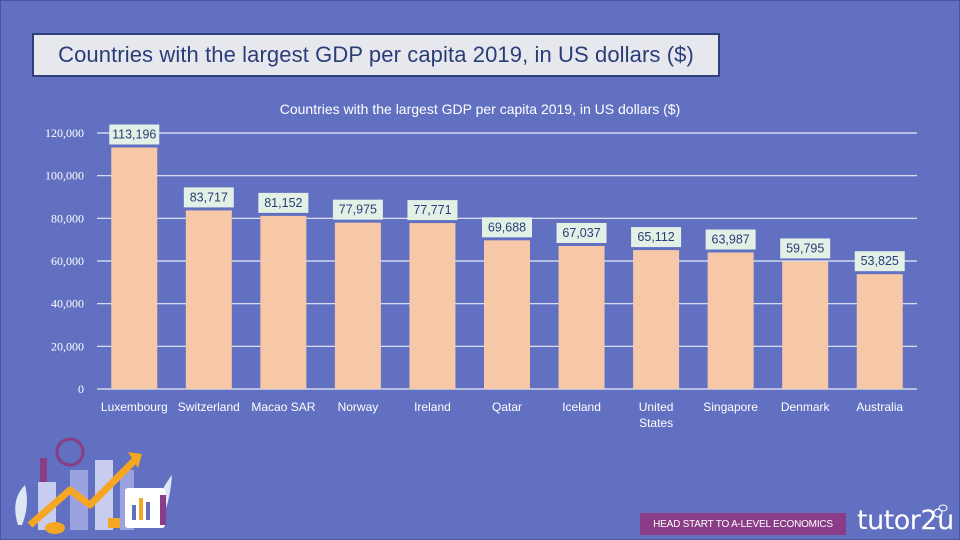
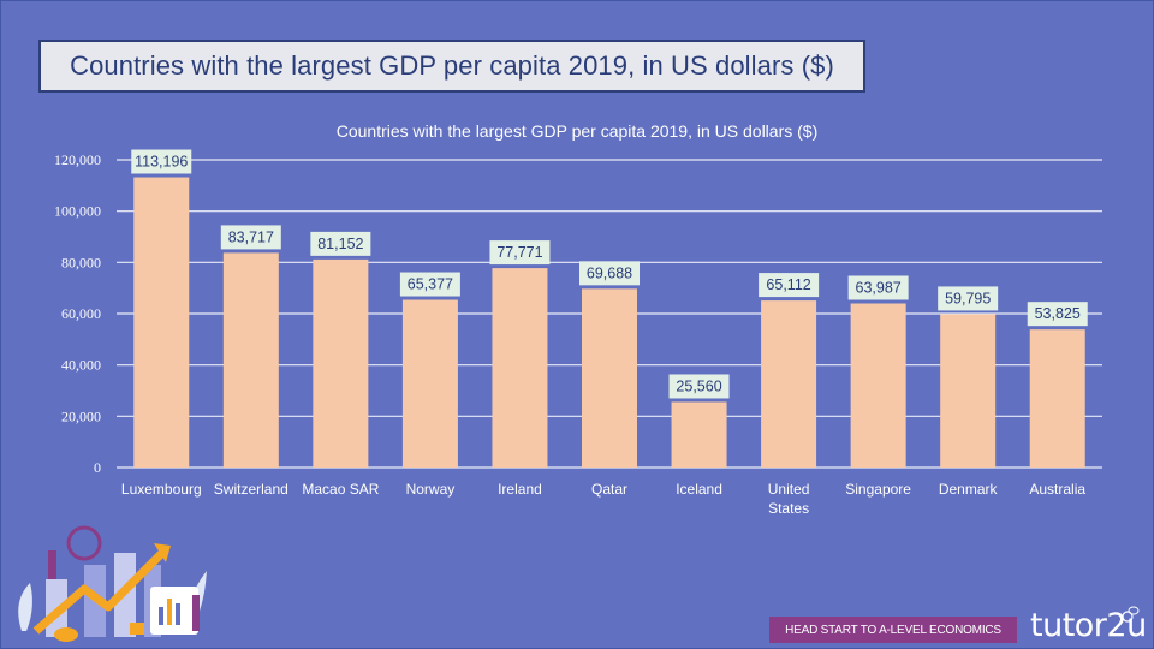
Norway: 77,975 -> 65,377
Iceland: 67,037 -> 25,560
